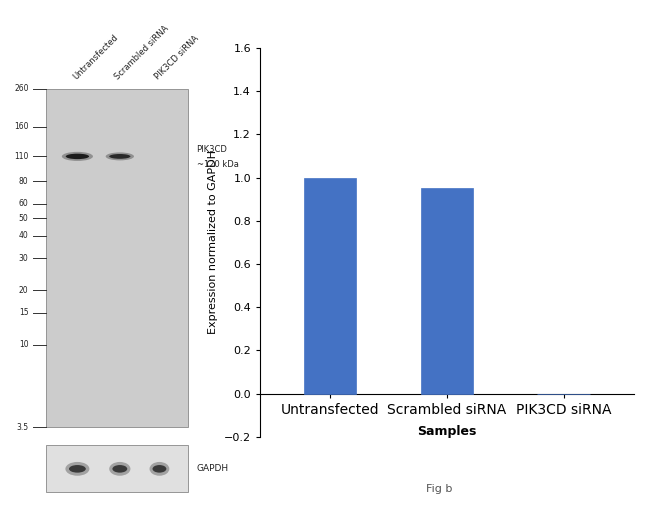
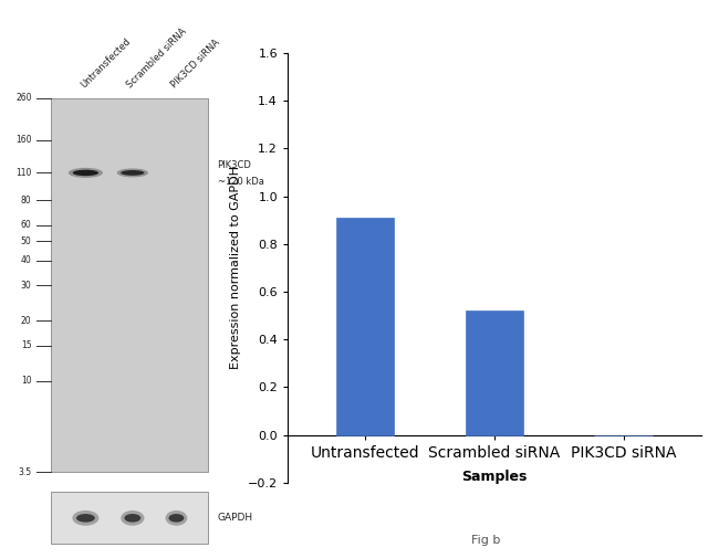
Untransfected: 1.00 -> 0.91
Scrambled siRNA: 0.95 -> 0.52
